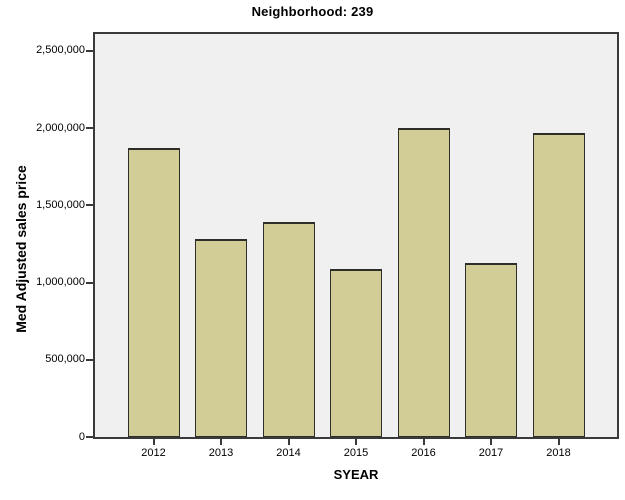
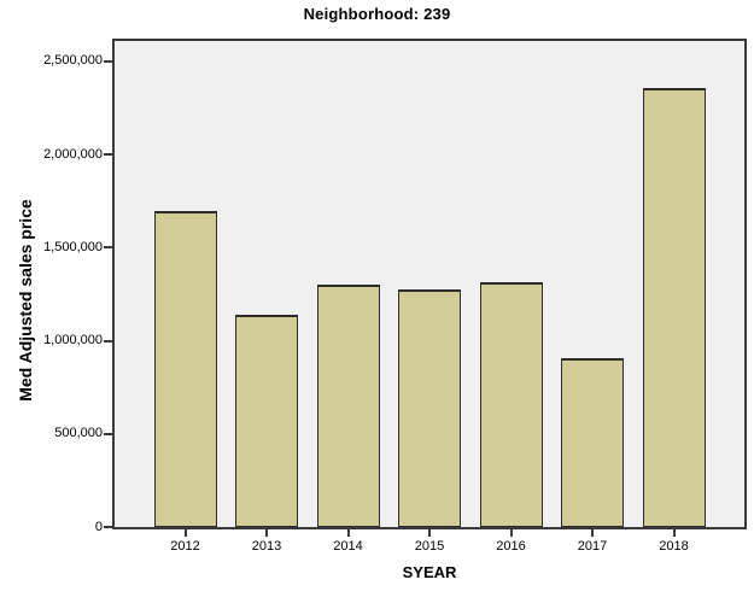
2012: 1870000 -> 1700000
2013: 1280000 -> 1140000
2014: 1390000 -> 1300000
2015: 1090000 -> 1280000
2016: 2000000 -> 1320000
2017: 1130000 -> 900000
2018: 1970000 -> 2360000
